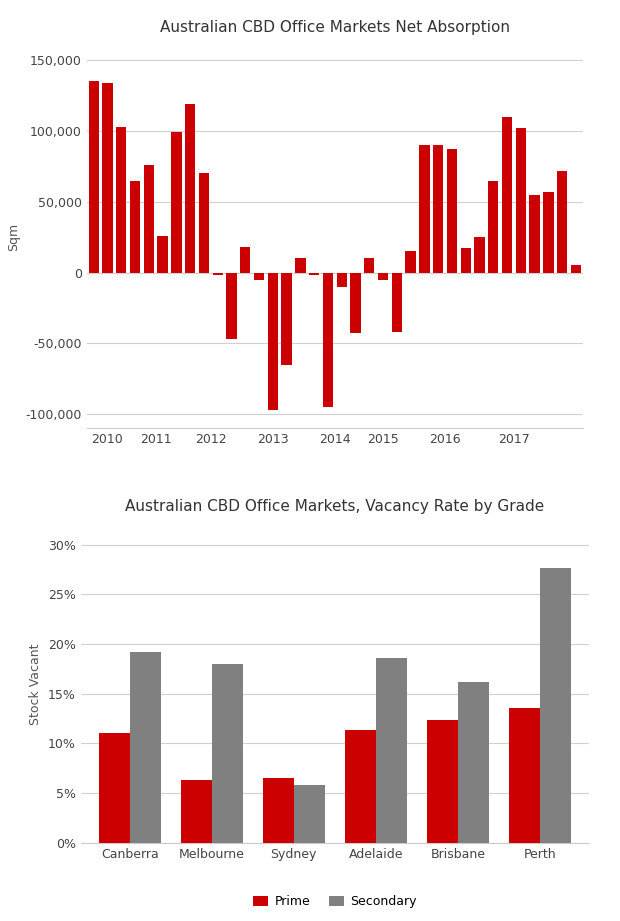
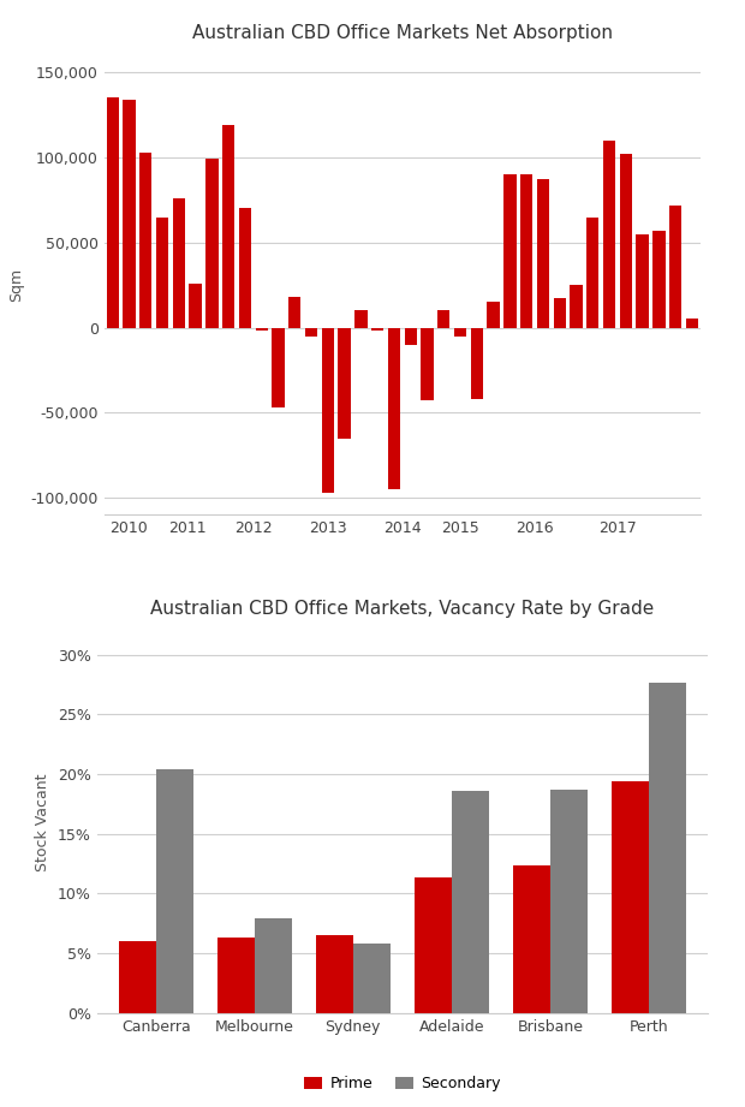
Australian CBD Office Markets, Vacancy Rate by Grade/Prime/Canberra: 11.0% -> 6.0%
Australian CBD Office Markets, Vacancy Rate by Grade/Secondary/Canberra: 19.2% -> 20.4%
Australian CBD Office Markets, Vacancy Rate by Grade/Secondary/Melbourne: 18.0% -> 7.9%
Australian CBD Office Markets, Vacancy Rate by Grade/Secondary/Brisbane: 16.2% -> 18.7%
Australian CBD Office Markets, Vacancy Rate by Grade/Prime/Perth: 13.6% -> 19.4%
